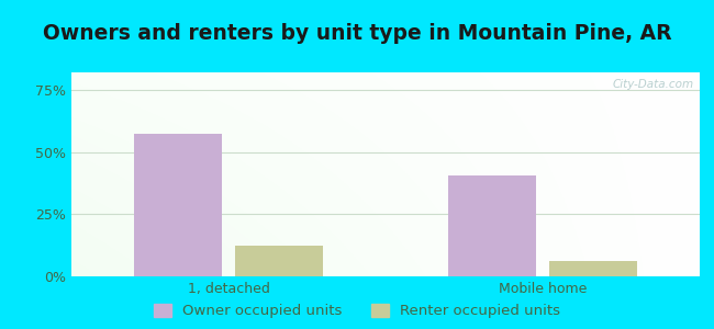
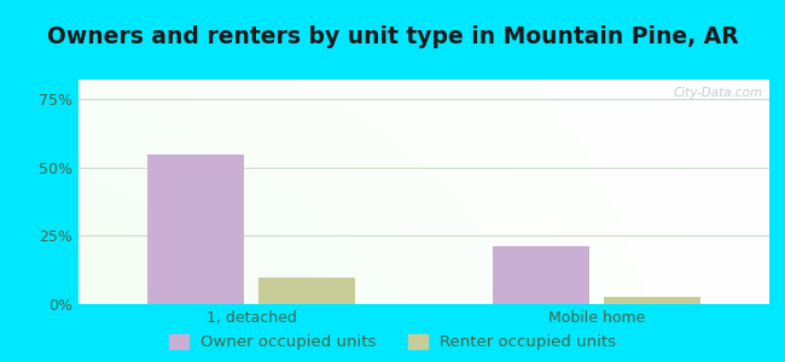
Owner occupied units/1, detached: 57.5% -> 54.5%
Renter occupied units/1, detached: 12.5% -> 9.5%
Owner occupied units/Mobile home: 40.5% -> 21.0%
Renter occupied units/Mobile home: 6.0% -> 2.5%
